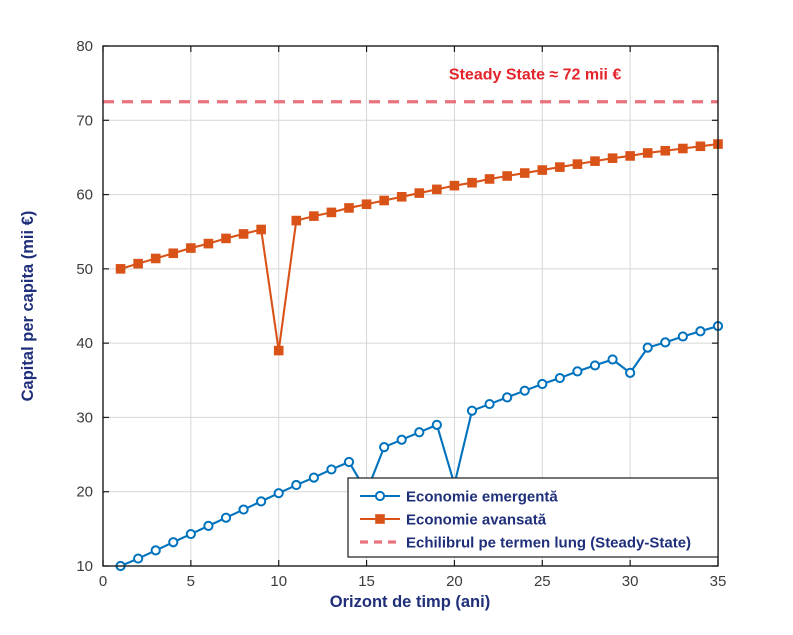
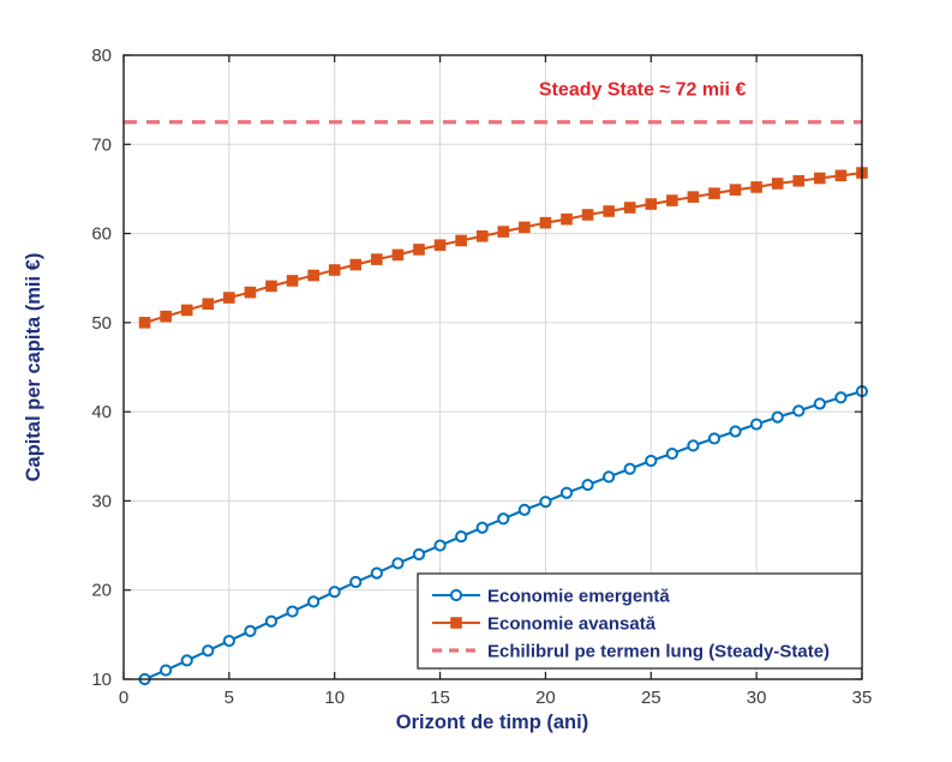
Economie avansată/10: 39 -> 56
Economie emergentă/15: 20 -> 25
Economie emergentă/20: 21 -> 30
Economie emergentă/30: 36 -> 39
